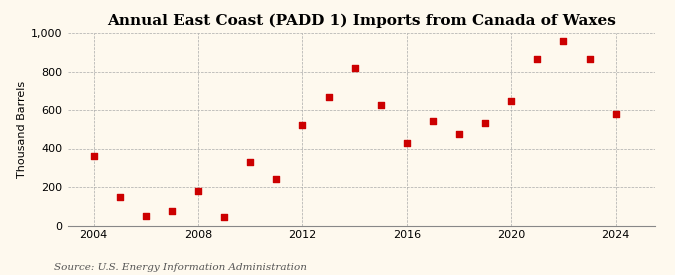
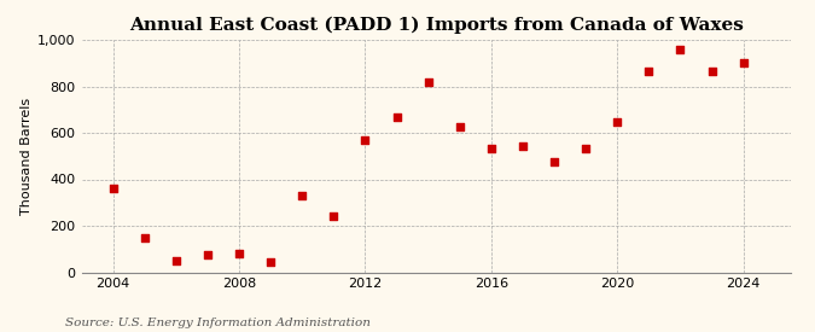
2008: 180 -> 80
2012: 520 -> 570
2016: 430 -> 530
2024: 580 -> 900
